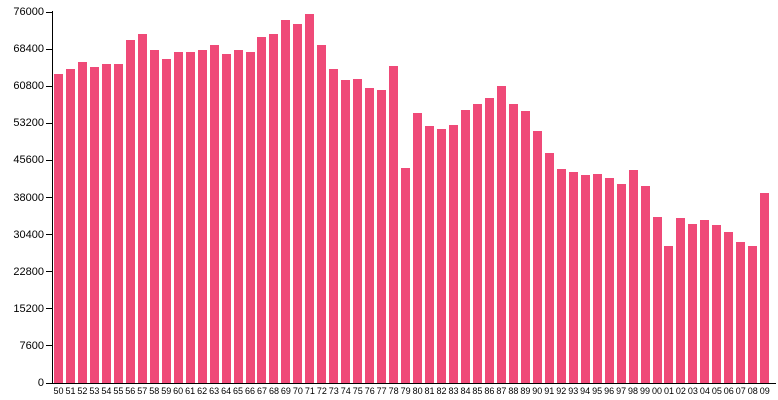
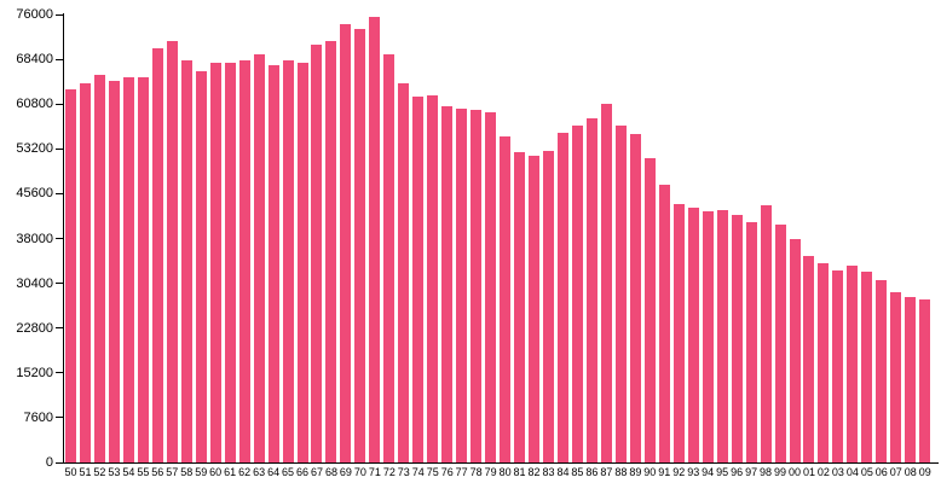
78: 65000 -> 60000
79: 44000 -> 59000
00: 34000 -> 38000
01: 28000 -> 35000
09: 39000 -> 28000
